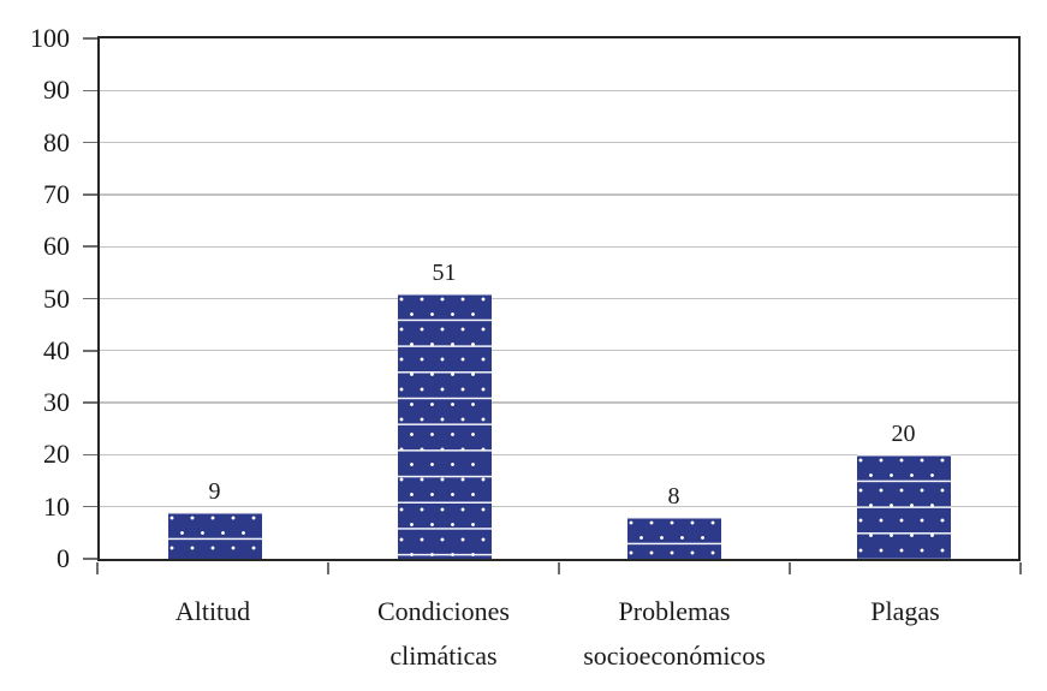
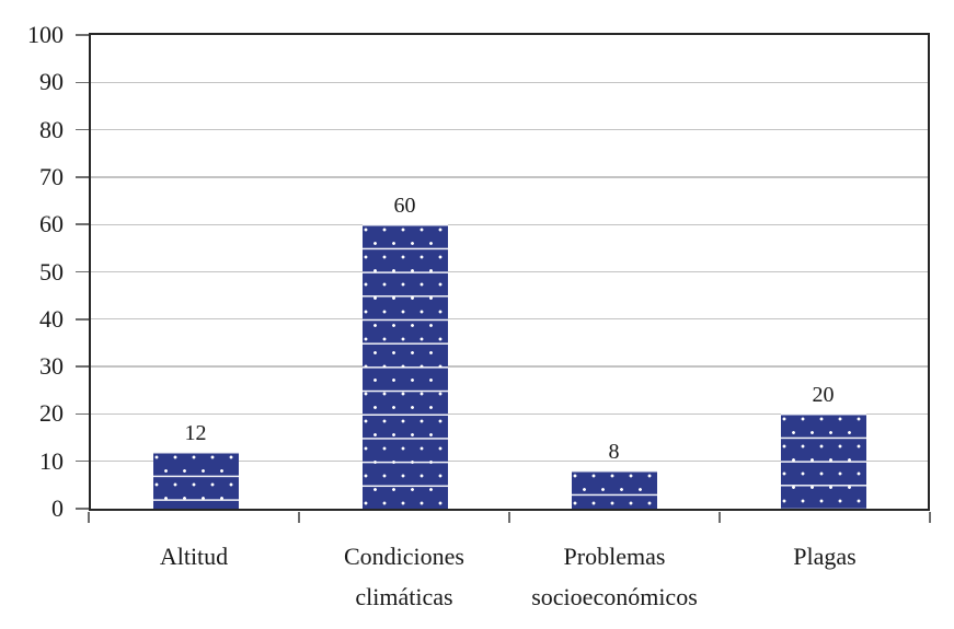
Altitud: 9 -> 12
Condiciones climáticas: 51 -> 60
